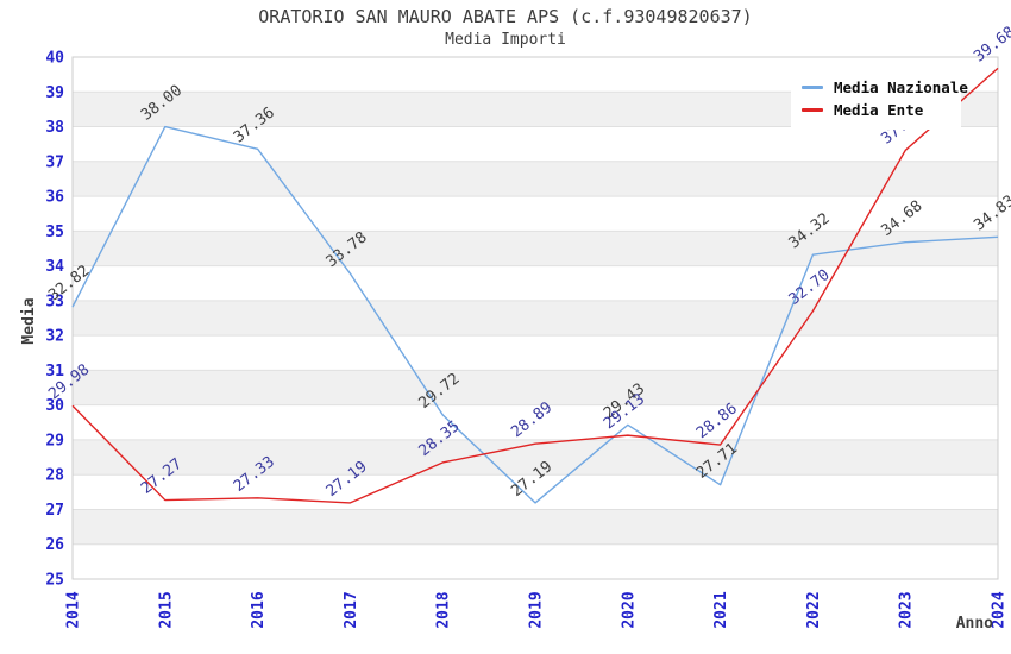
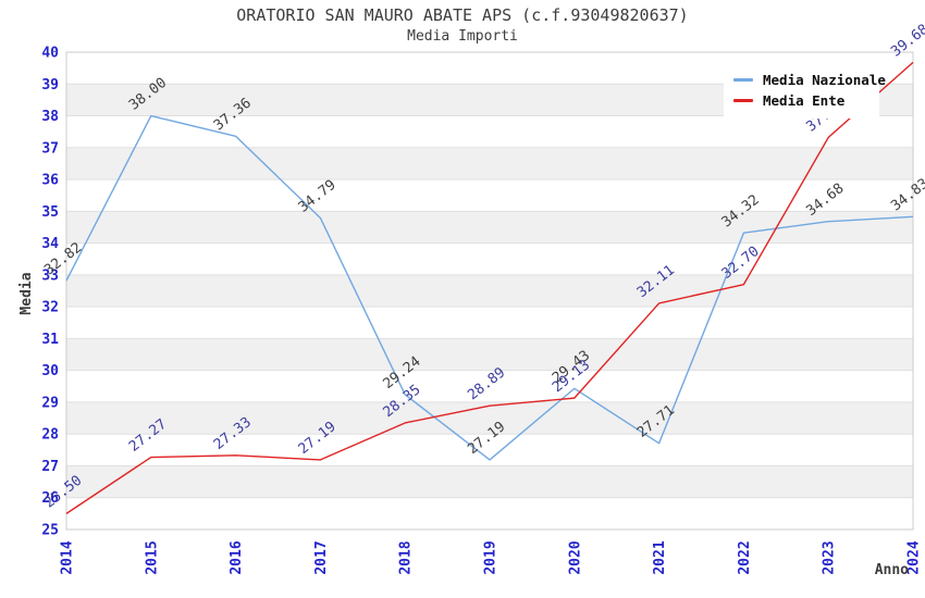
Media Ente/2014: 29.98 -> 25.50
Media Nazionale/2017: 33.78 -> 34.79
Media Nazionale/2018: 29.72 -> 29.24
Media Ente/2021: 28.86 -> 32.11
